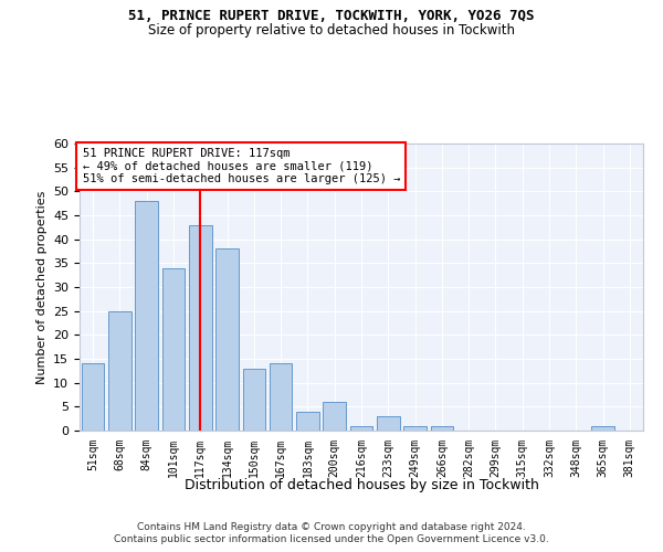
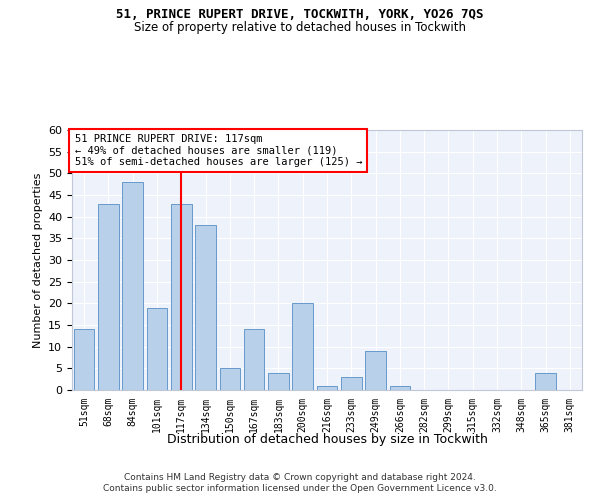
68sqm: 25 -> 43
101sqm: 34 -> 19
150sqm: 13 -> 5
200sqm: 6 -> 20
249sqm: 1 -> 9
365sqm: 1 -> 4
